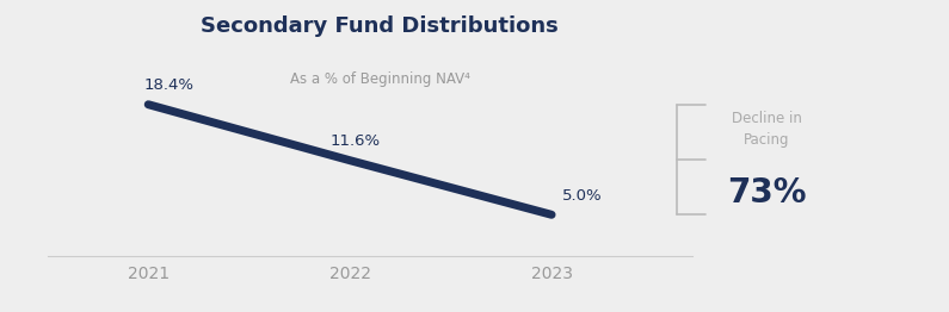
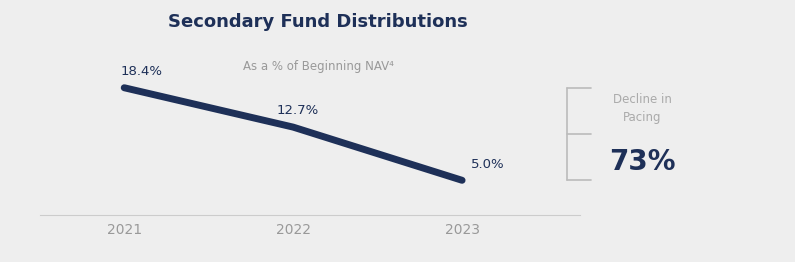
2022: 11.6% -> 12.7%
